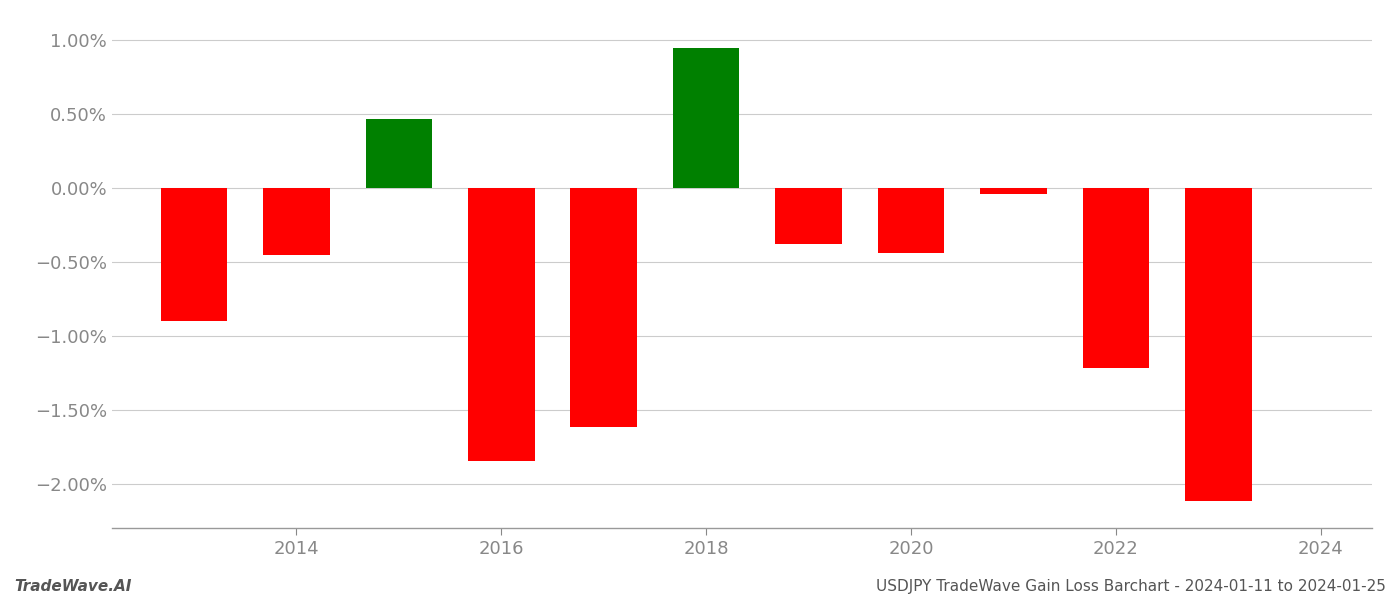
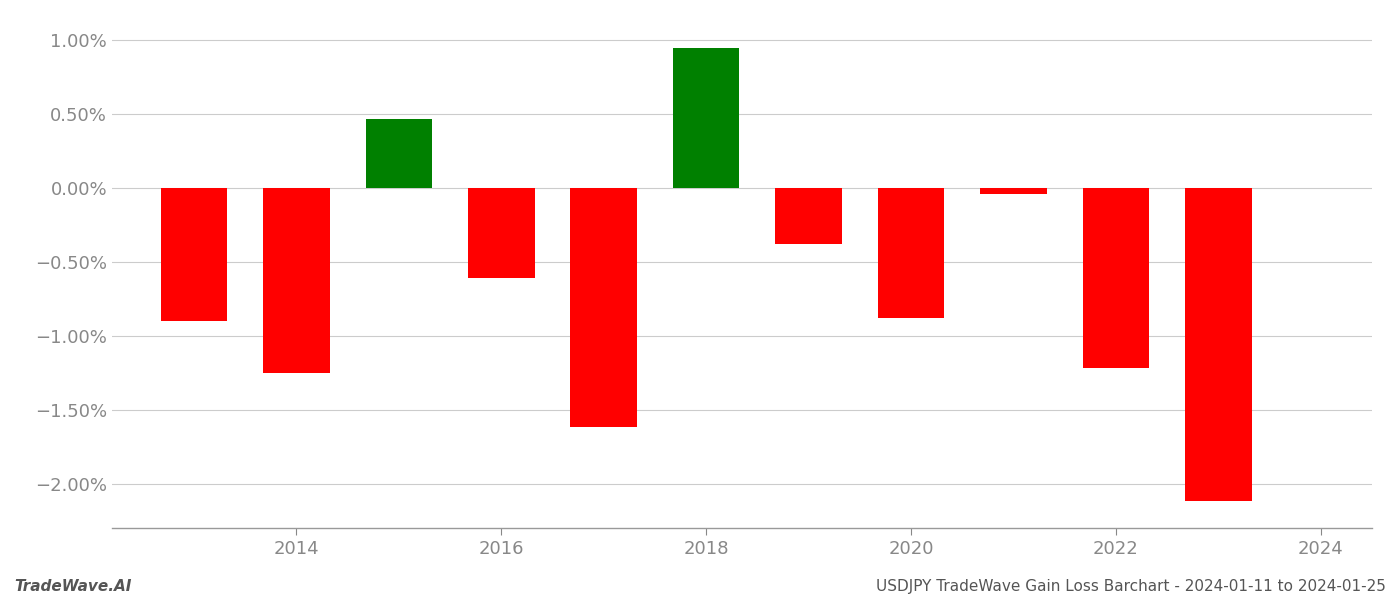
2014: -0.45% -> -1.25%
2016: -1.85% -> -0.61%
2020: -0.44% -> -0.88%
